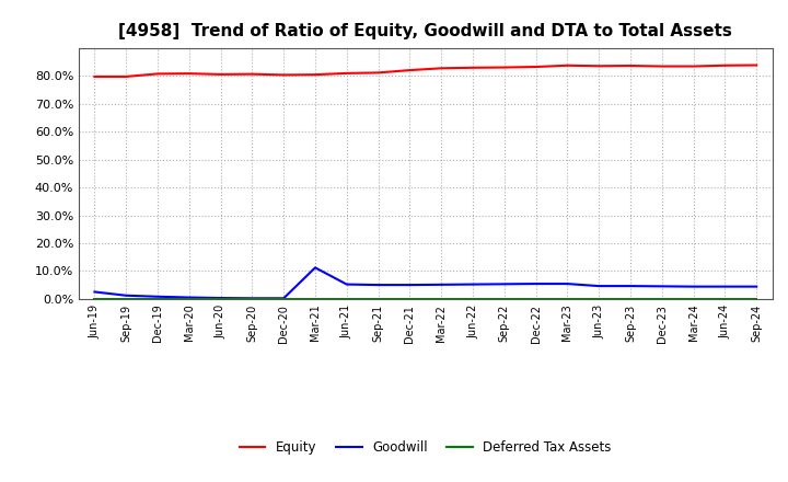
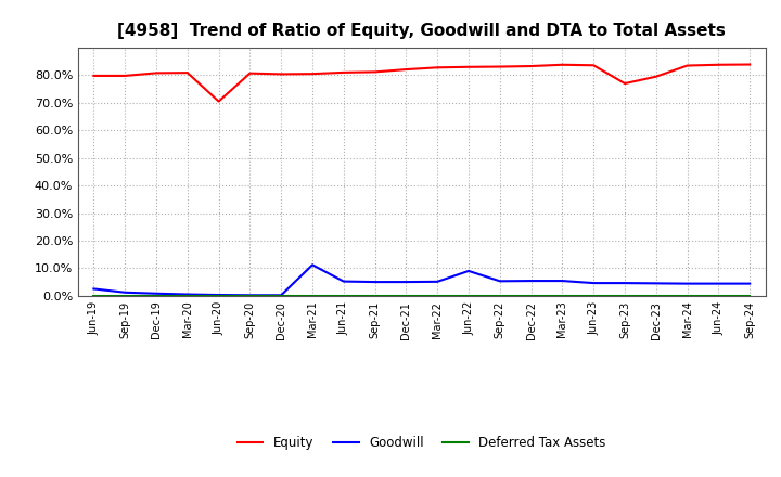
Equity/Jun-20: 80.6% -> 70.5%
Goodwill/Jun-22: 5.2% -> 9.0%
Equity/Sep-23: 83.7% -> 77.0%
Equity/Dec-23: 83.5% -> 79.5%
